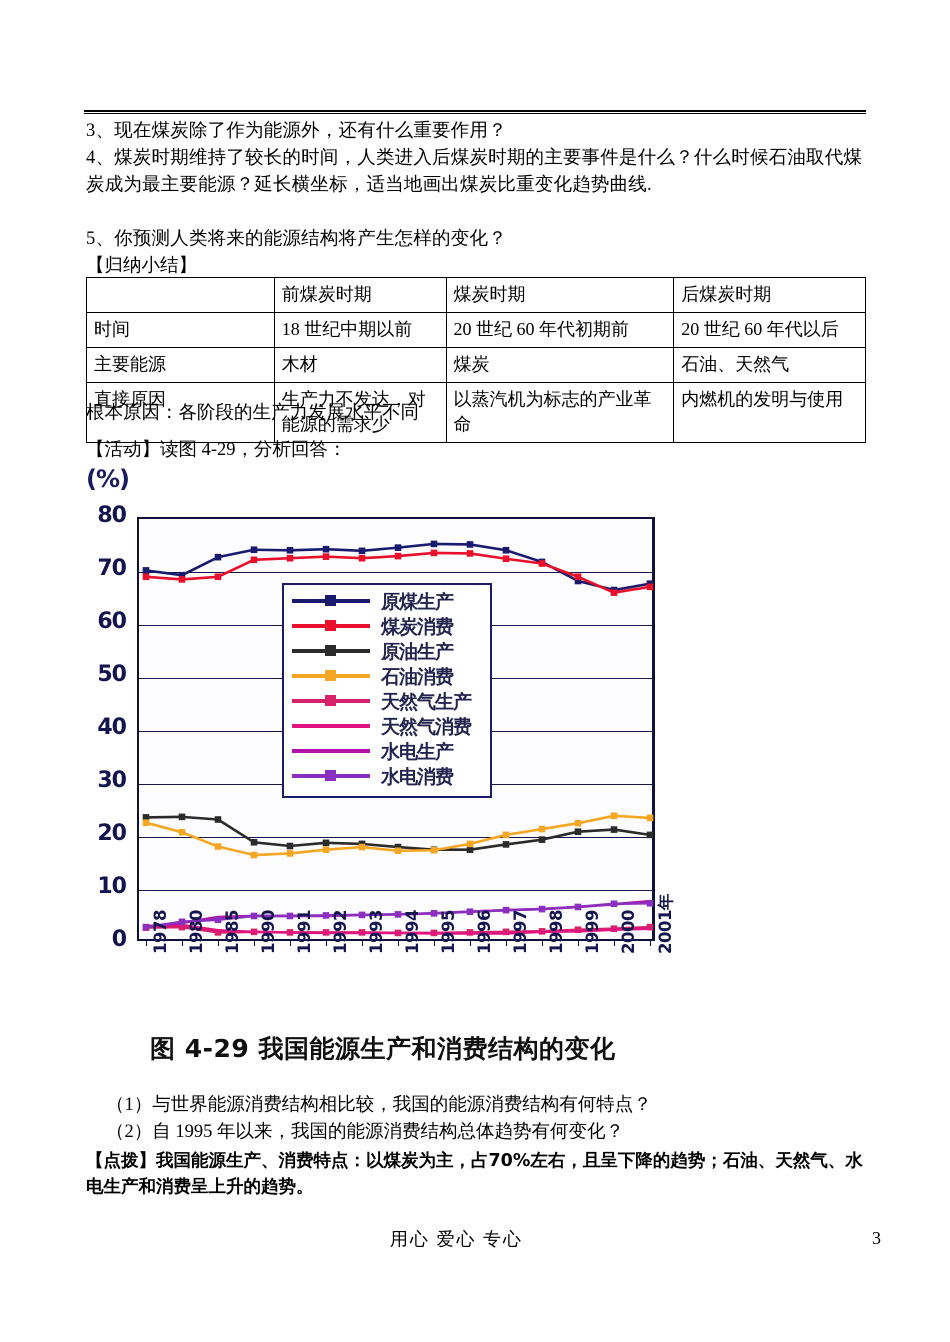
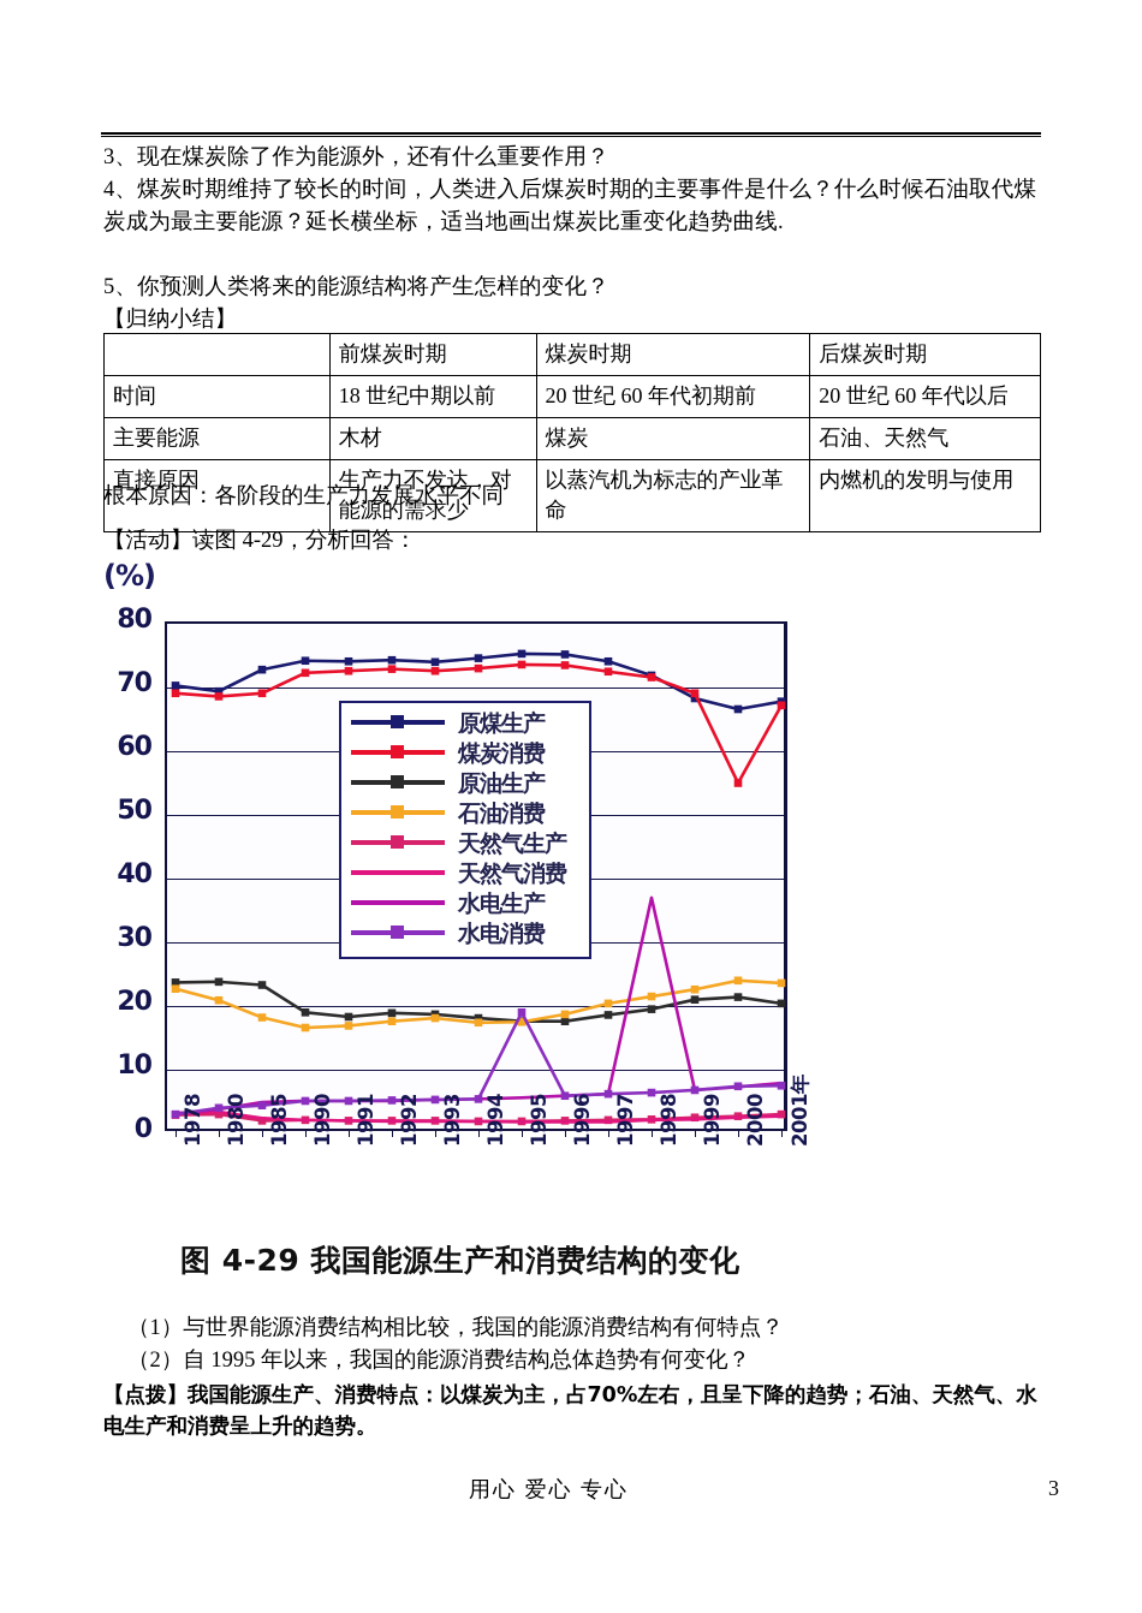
水电消费/1995: 6 -> 19
水电生产/1998: 6 -> 37
煤炭消费/2000: 66 -> 55
